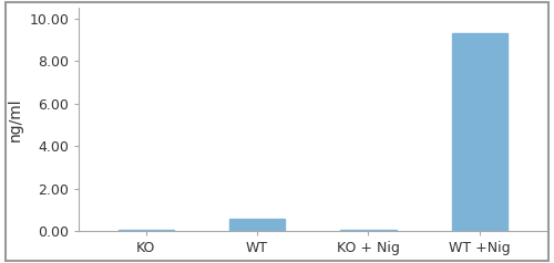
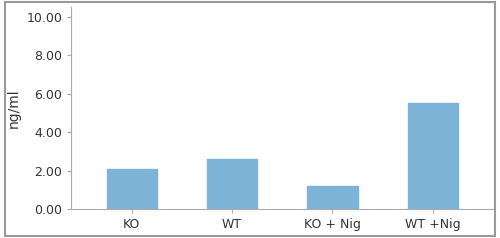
KO: 0.0 -> 2.1
WT: 0.6 -> 2.6
KO + Nig: 0.0 -> 1.2
WT +Nig: 9.3 -> 5.5
